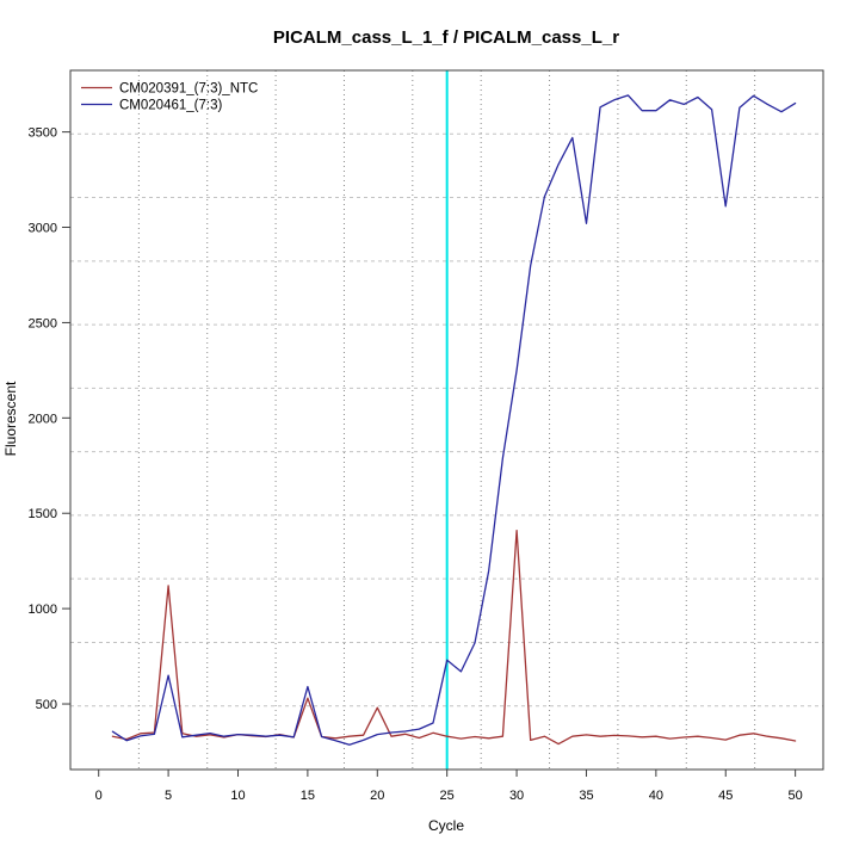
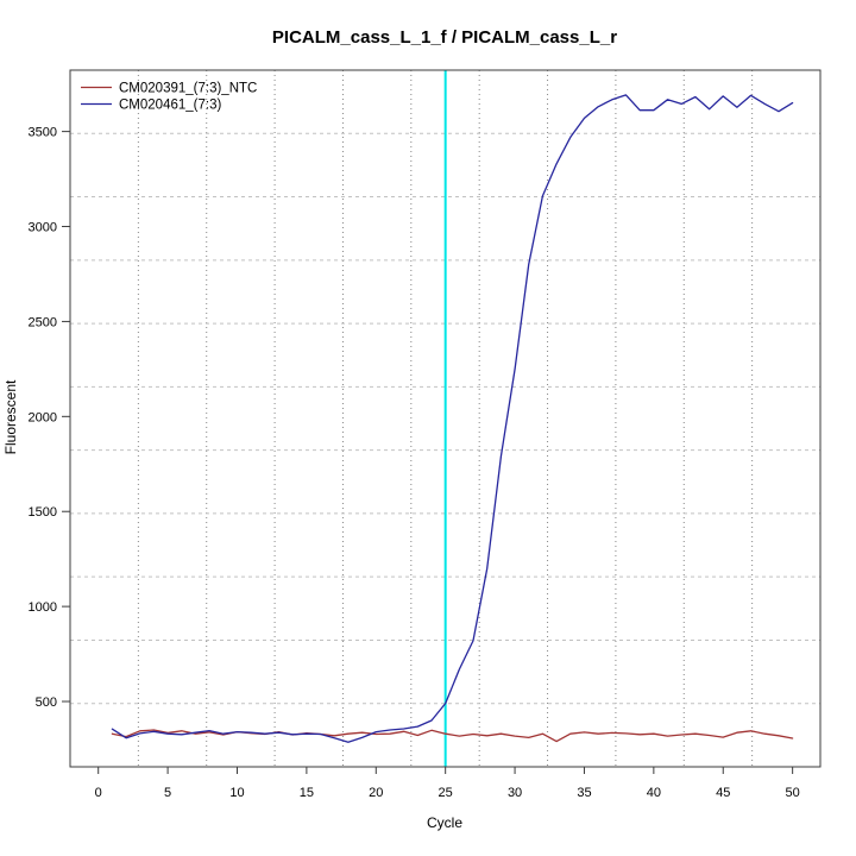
CM020391_(7:3)_NTC/5: 1120 -> 340
CM020461_(7:3)/5: 650 -> 330
CM020391_(7:3)_NTC/15: 530 -> 330
CM020461_(7:3)/15: 590 -> 330
CM020391_(7:3)_NTC/20: 480 -> 330
CM020461_(7:3)/25: 730 -> 490
CM020391_(7:3)_NTC/30: 1410 -> 320
CM020461_(7:3)/35: 3020 -> 3570
CM020461_(7:3)/45: 3110 -> 3690
